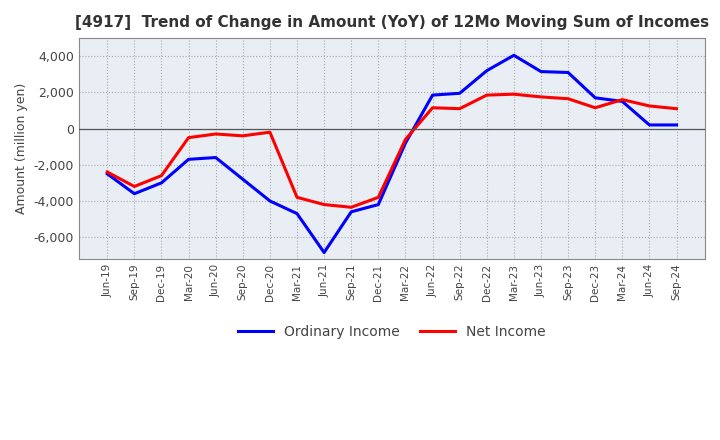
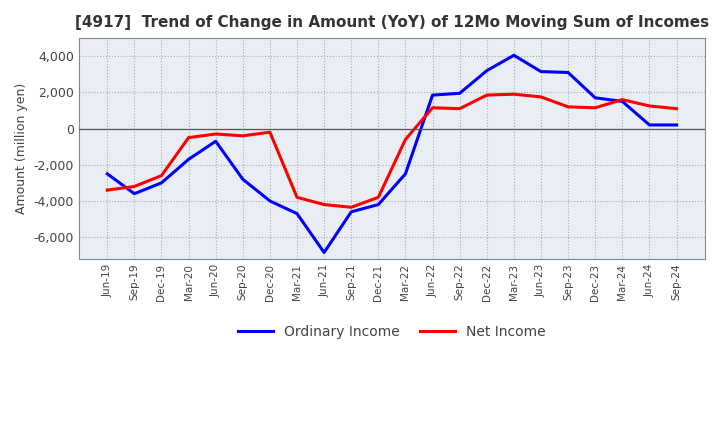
Net Income/Jun-19: -2,400 -> -3,400
Ordinary Income/Jun-20: -1,600 -> -700
Ordinary Income/Mar-22: -800 -> -2,500
Net Income/Sep-23: 1,600 -> 1,200
